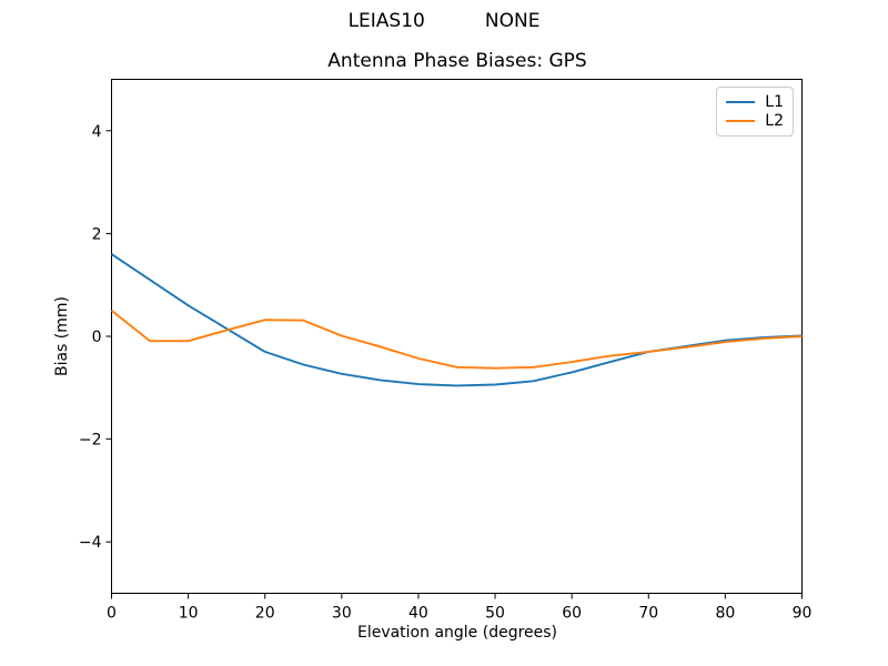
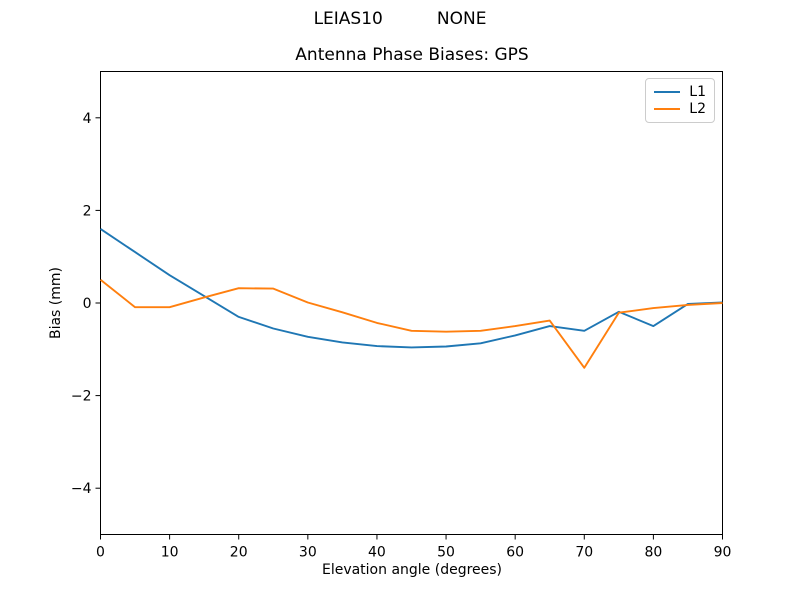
L1/70: -0.3 -> -0.6
L2/70: -0.3 -> -1.4
L1/80: -0.1 -> -0.5
